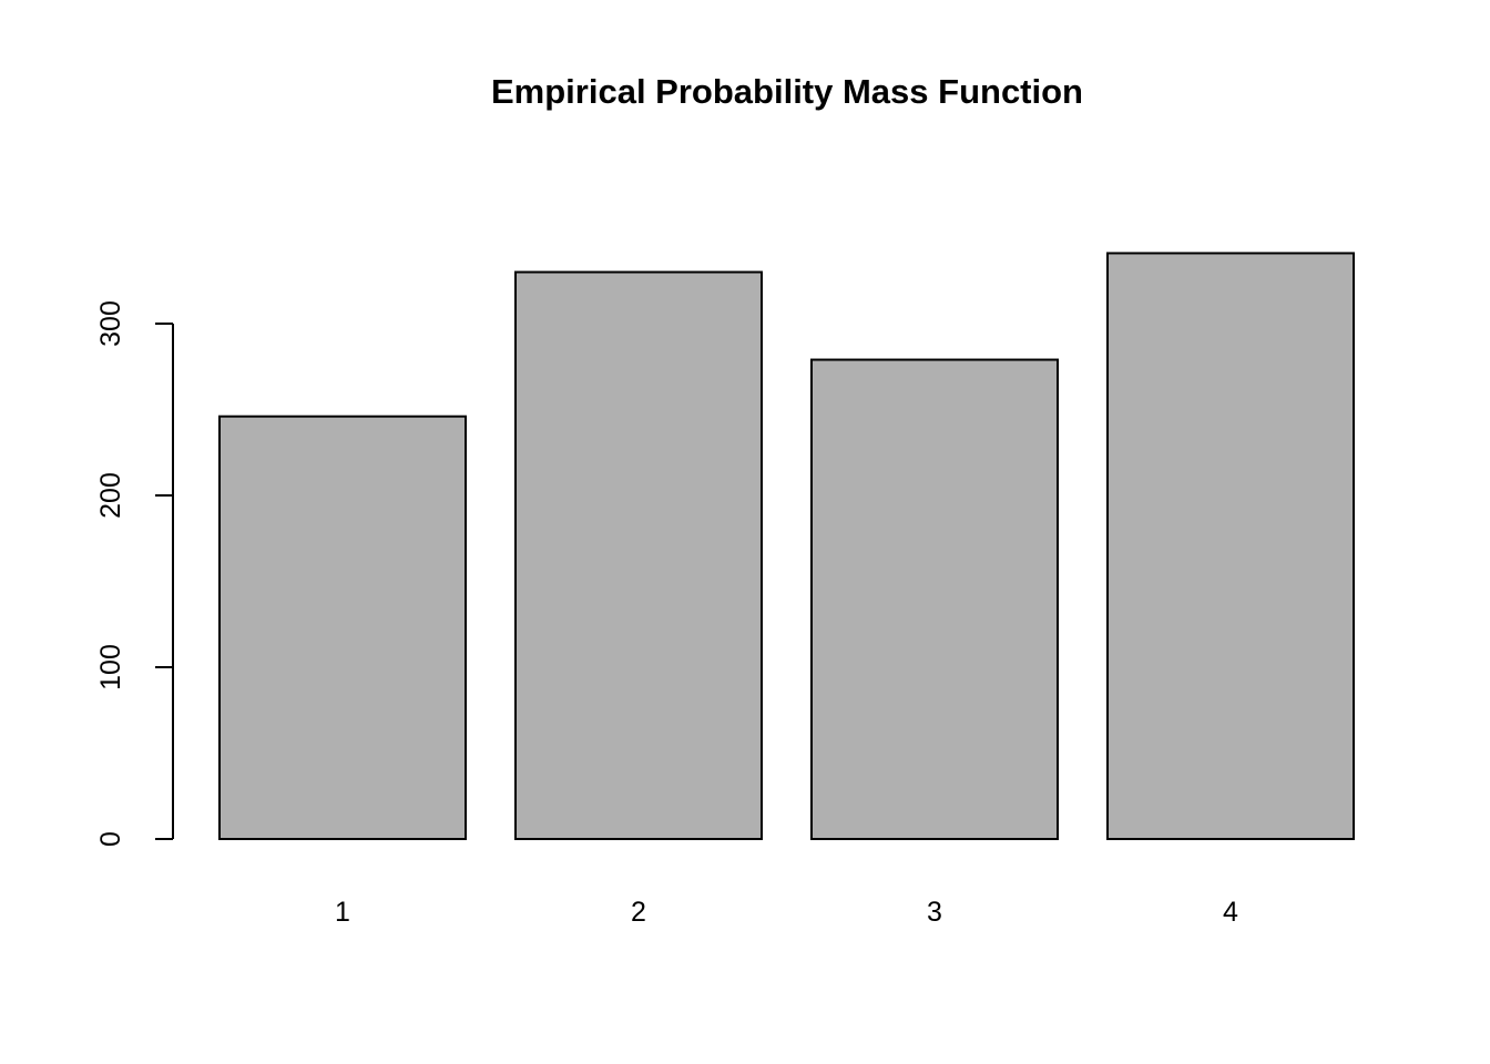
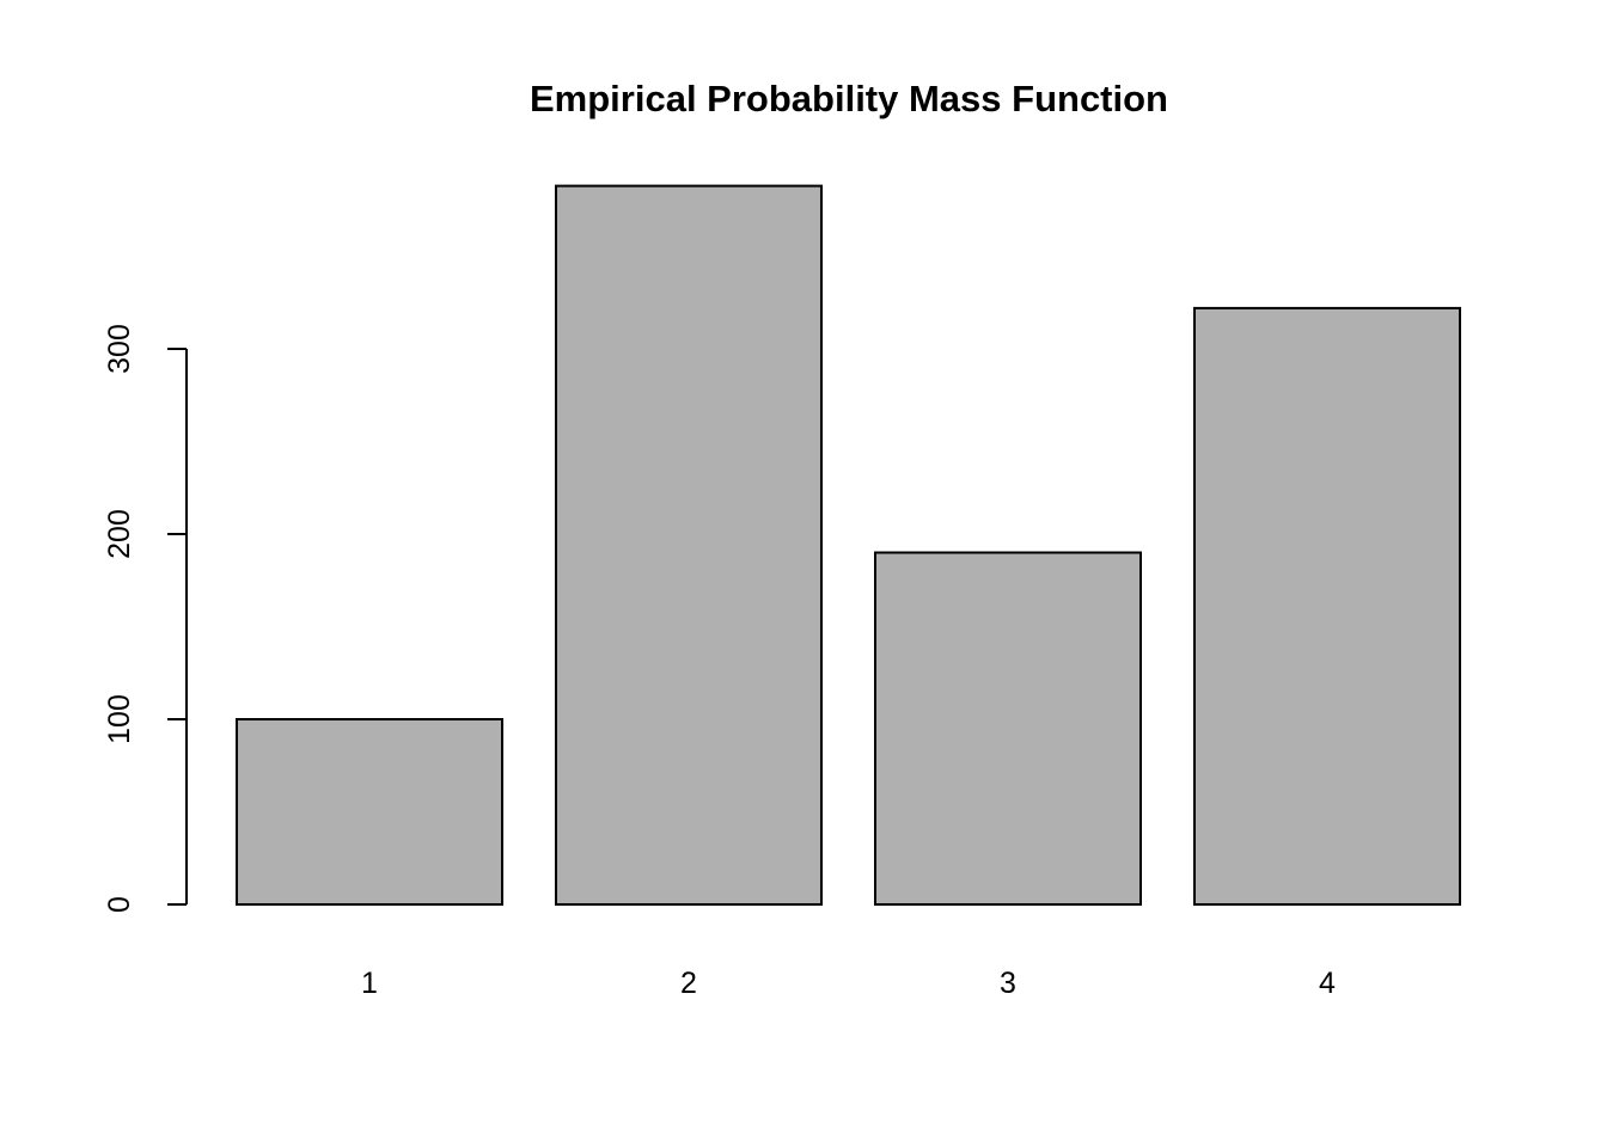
1: 246 -> 100
2: 330 -> 388
3: 279 -> 190
4: 341 -> 322
